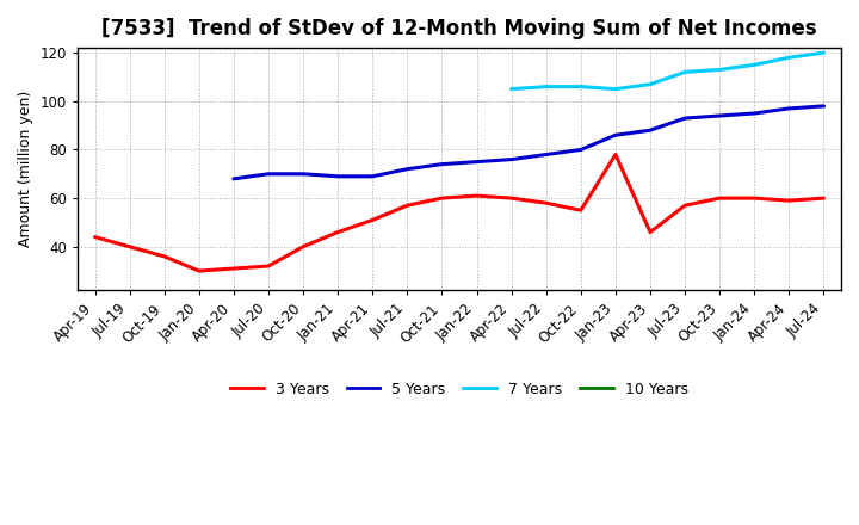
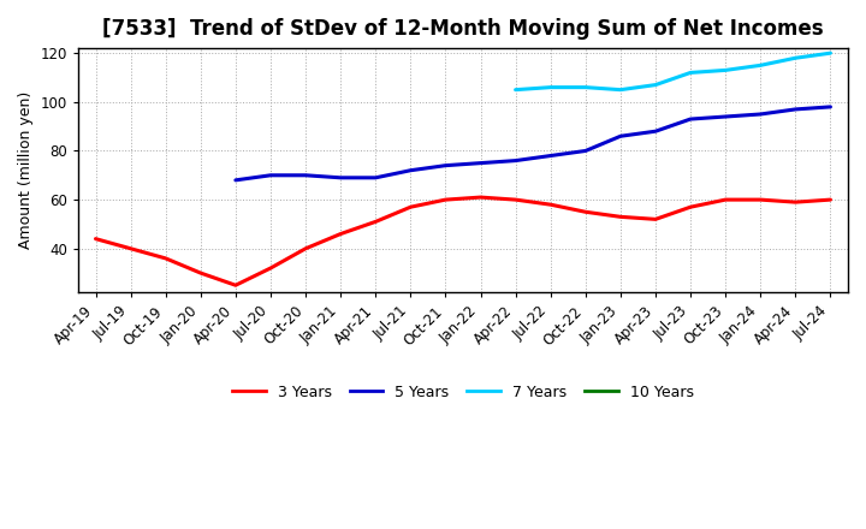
3 Years/Apr-20: 31 -> 25
3 Years/Jan-23: 78 -> 53
3 Years/Apr-23: 46 -> 52
